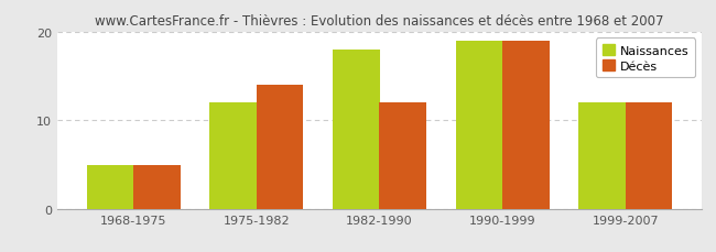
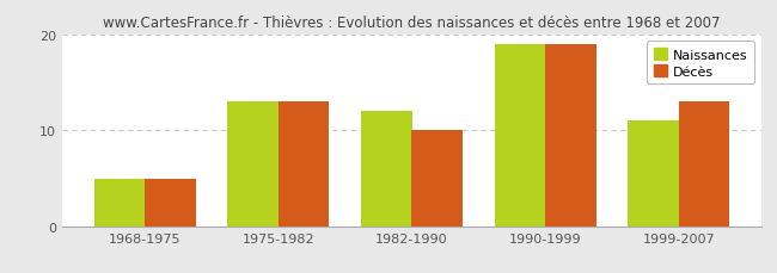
Naissances/1975-1982: 12 -> 13
Décès/1975-1982: 14 -> 13
Naissances/1982-1990: 18 -> 12
Décès/1982-1990: 12 -> 10
Naissances/1999-2007: 12 -> 11
Décès/1999-2007: 12 -> 13
